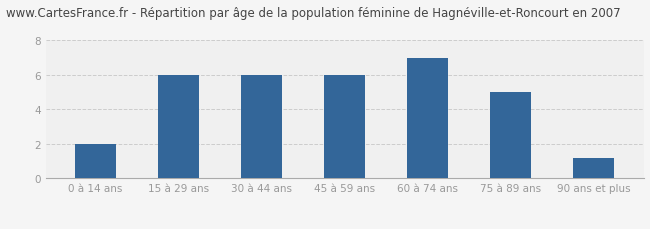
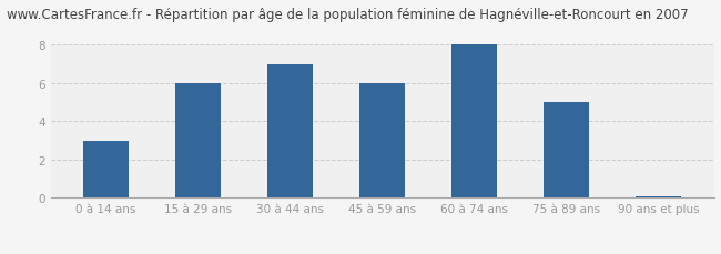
0 à 14 ans: 2.0 -> 3.0
30 à 44 ans: 6.0 -> 7.0
60 à 74 ans: 7.0 -> 8.0
90 ans et plus: 1.2 -> 0.1
